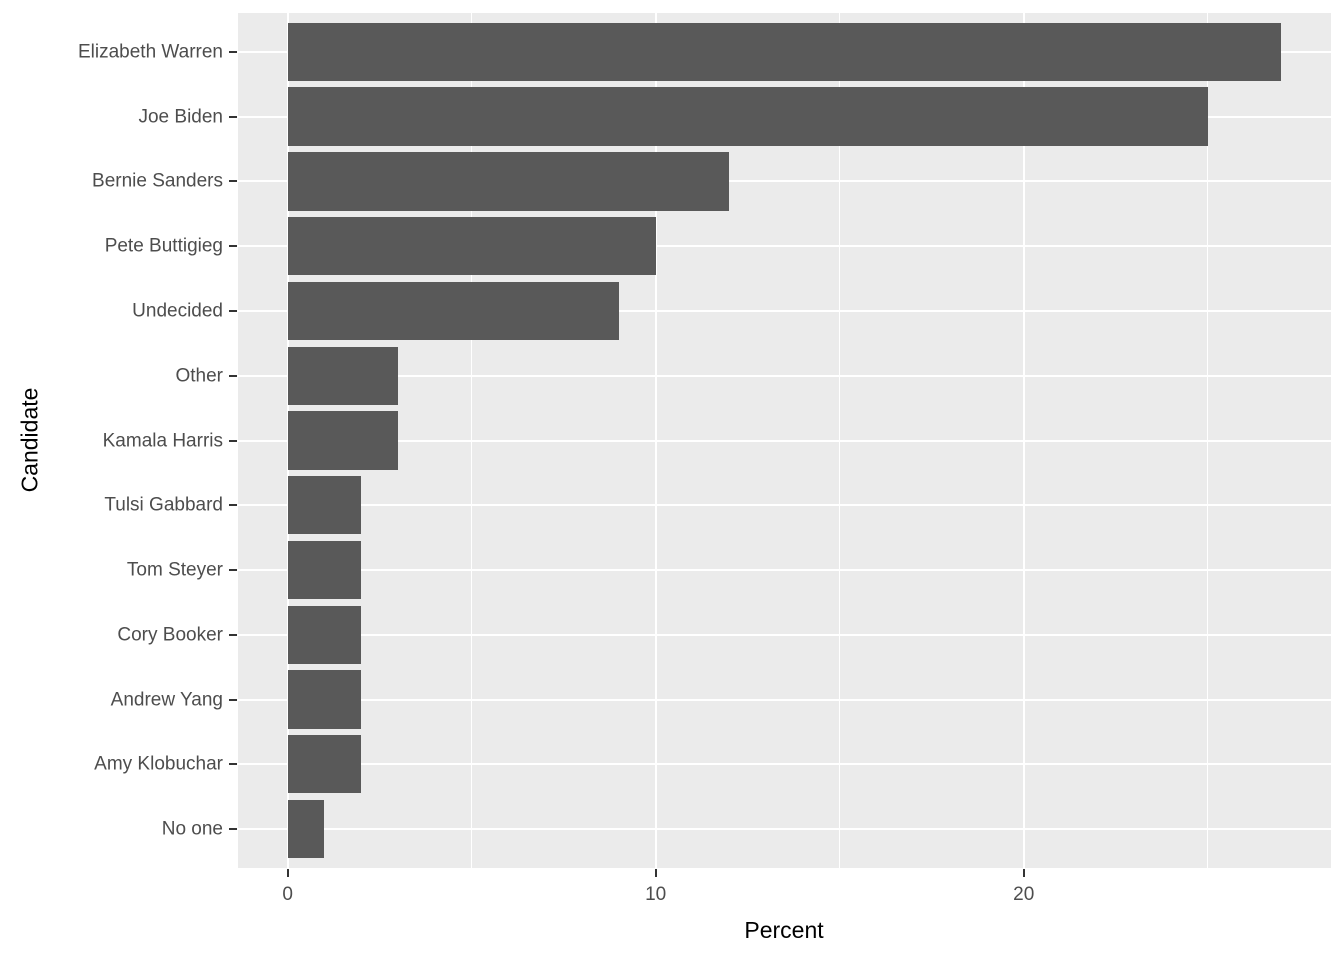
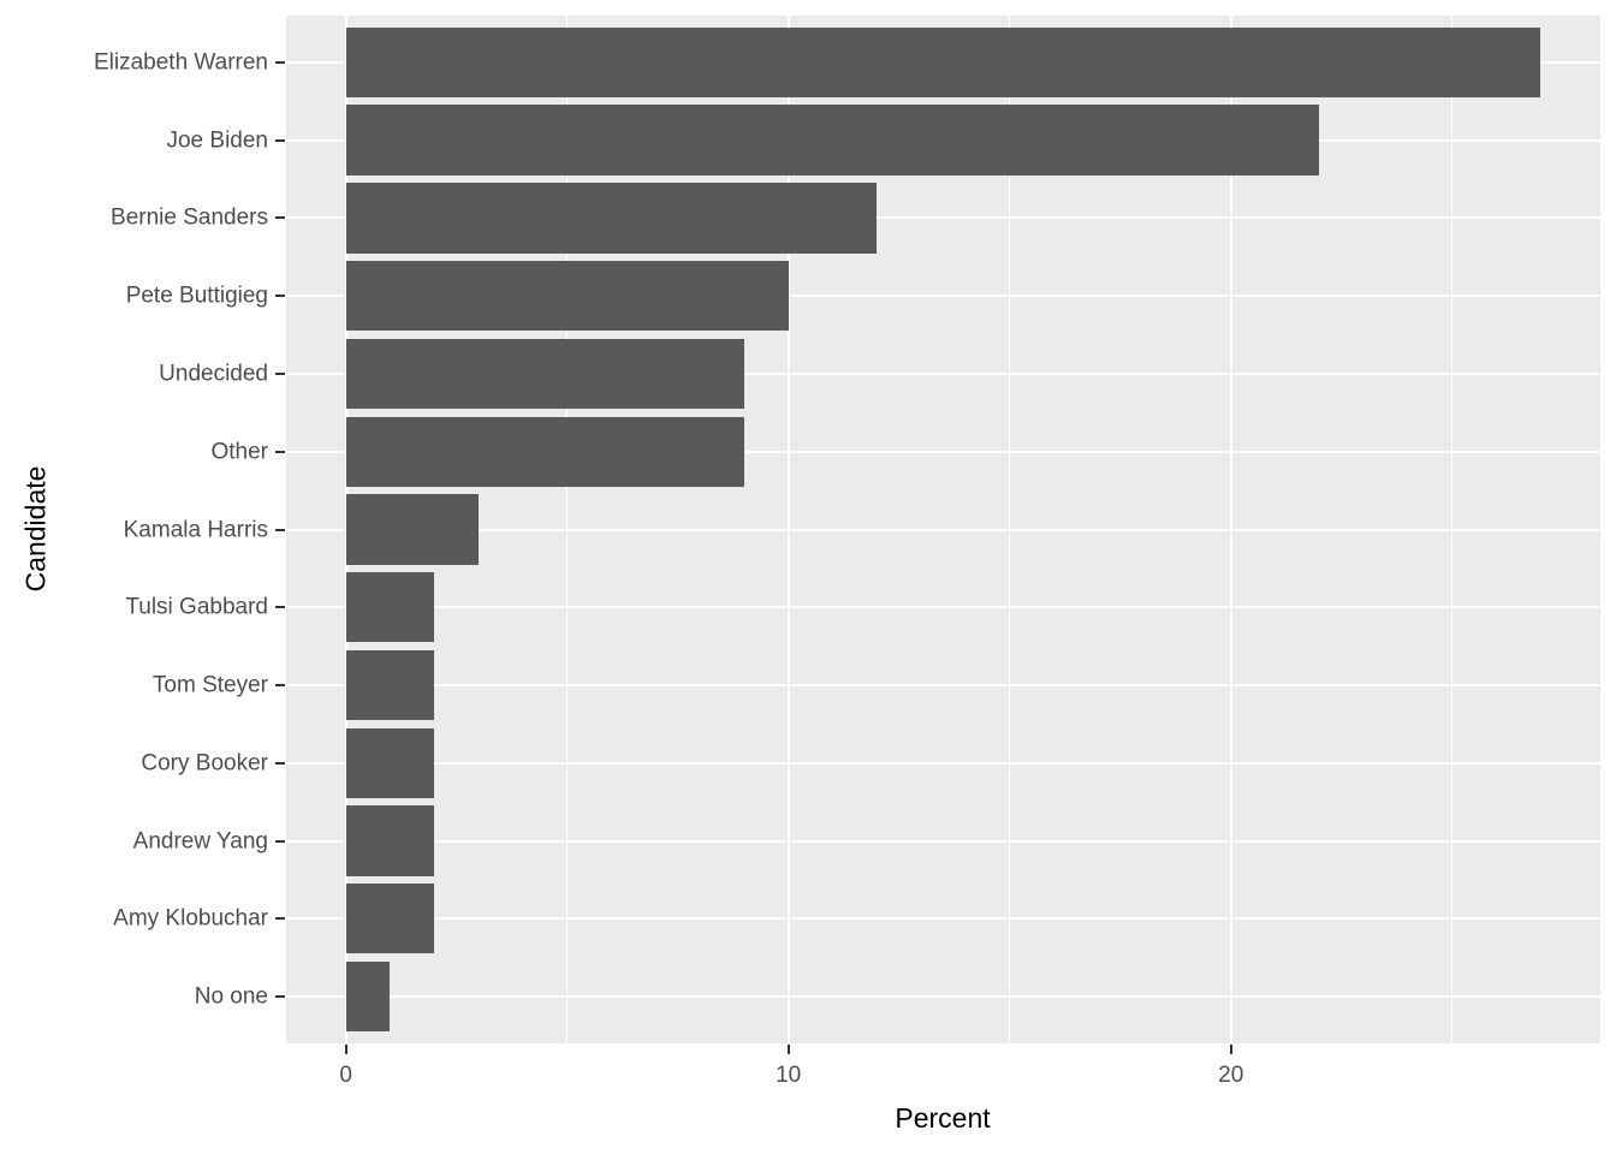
Joe Biden: 25 -> 22
Other: 3 -> 9
